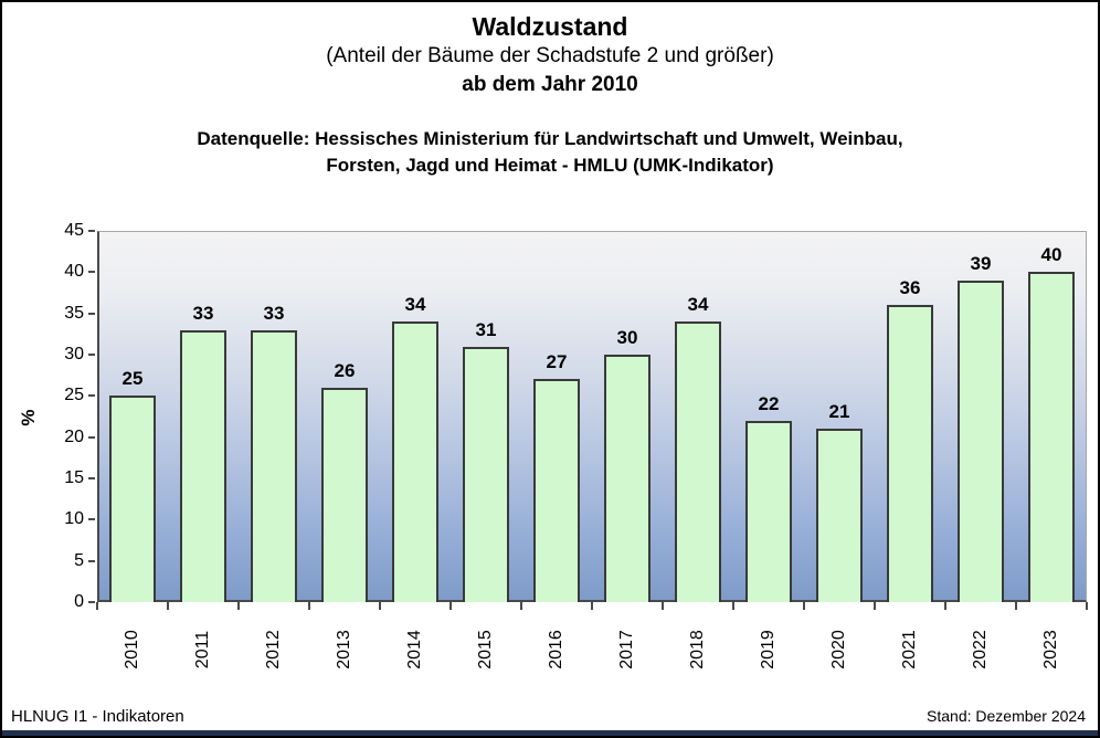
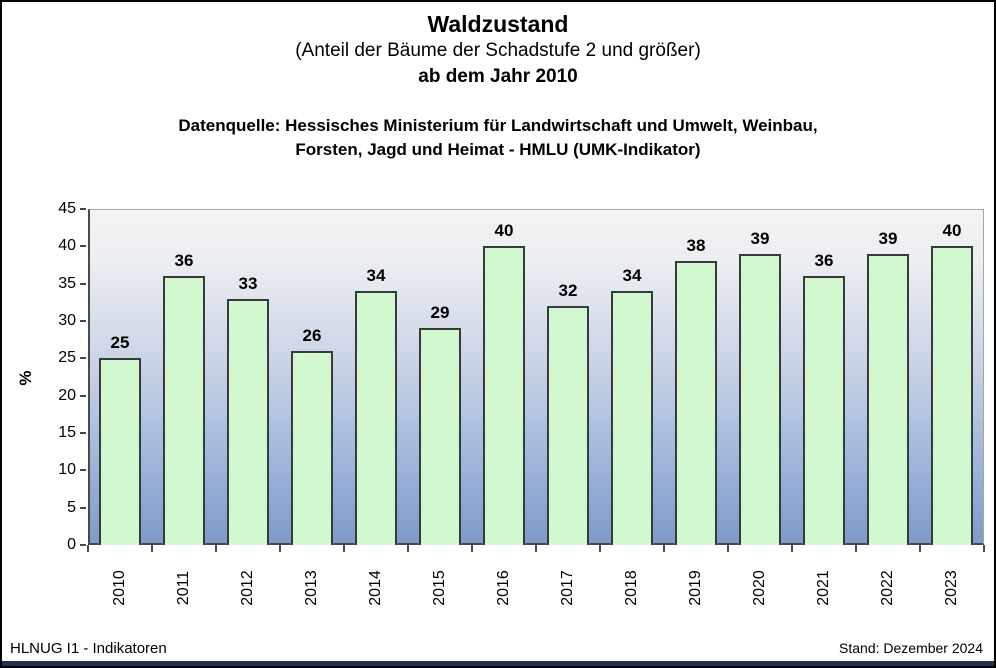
2011: 33 -> 36
2015: 31 -> 29
2016: 27 -> 40
2017: 30 -> 32
2019: 22 -> 38
2020: 21 -> 39
